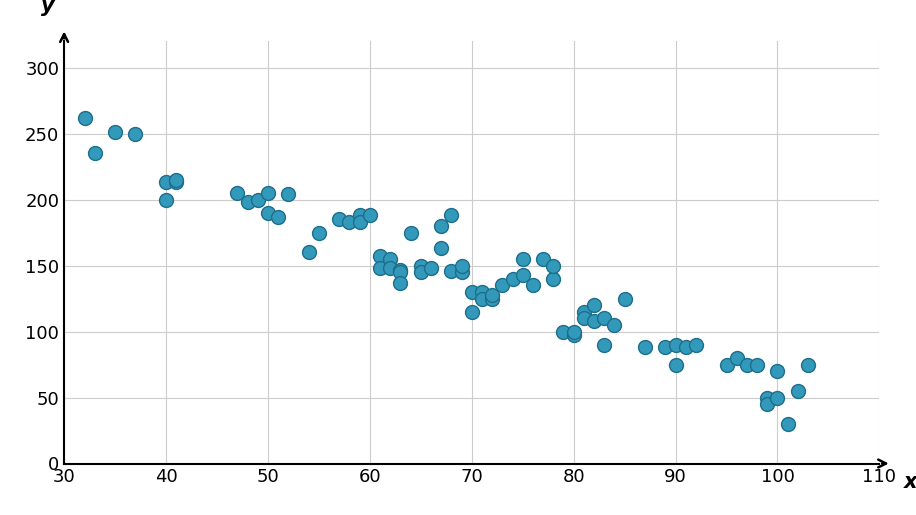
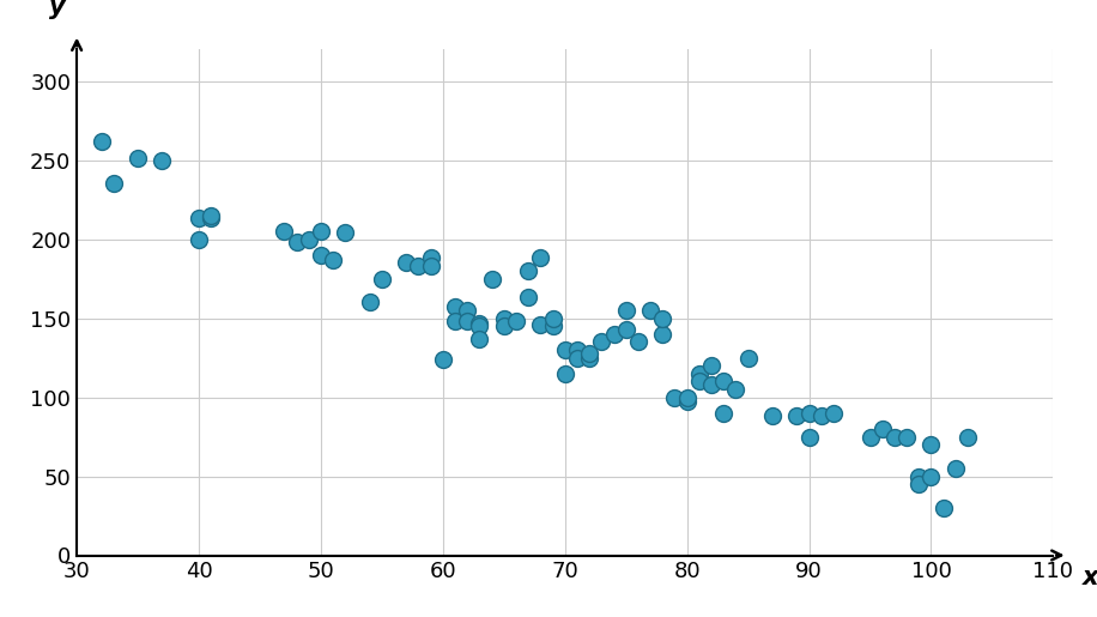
60: 188 -> 124
